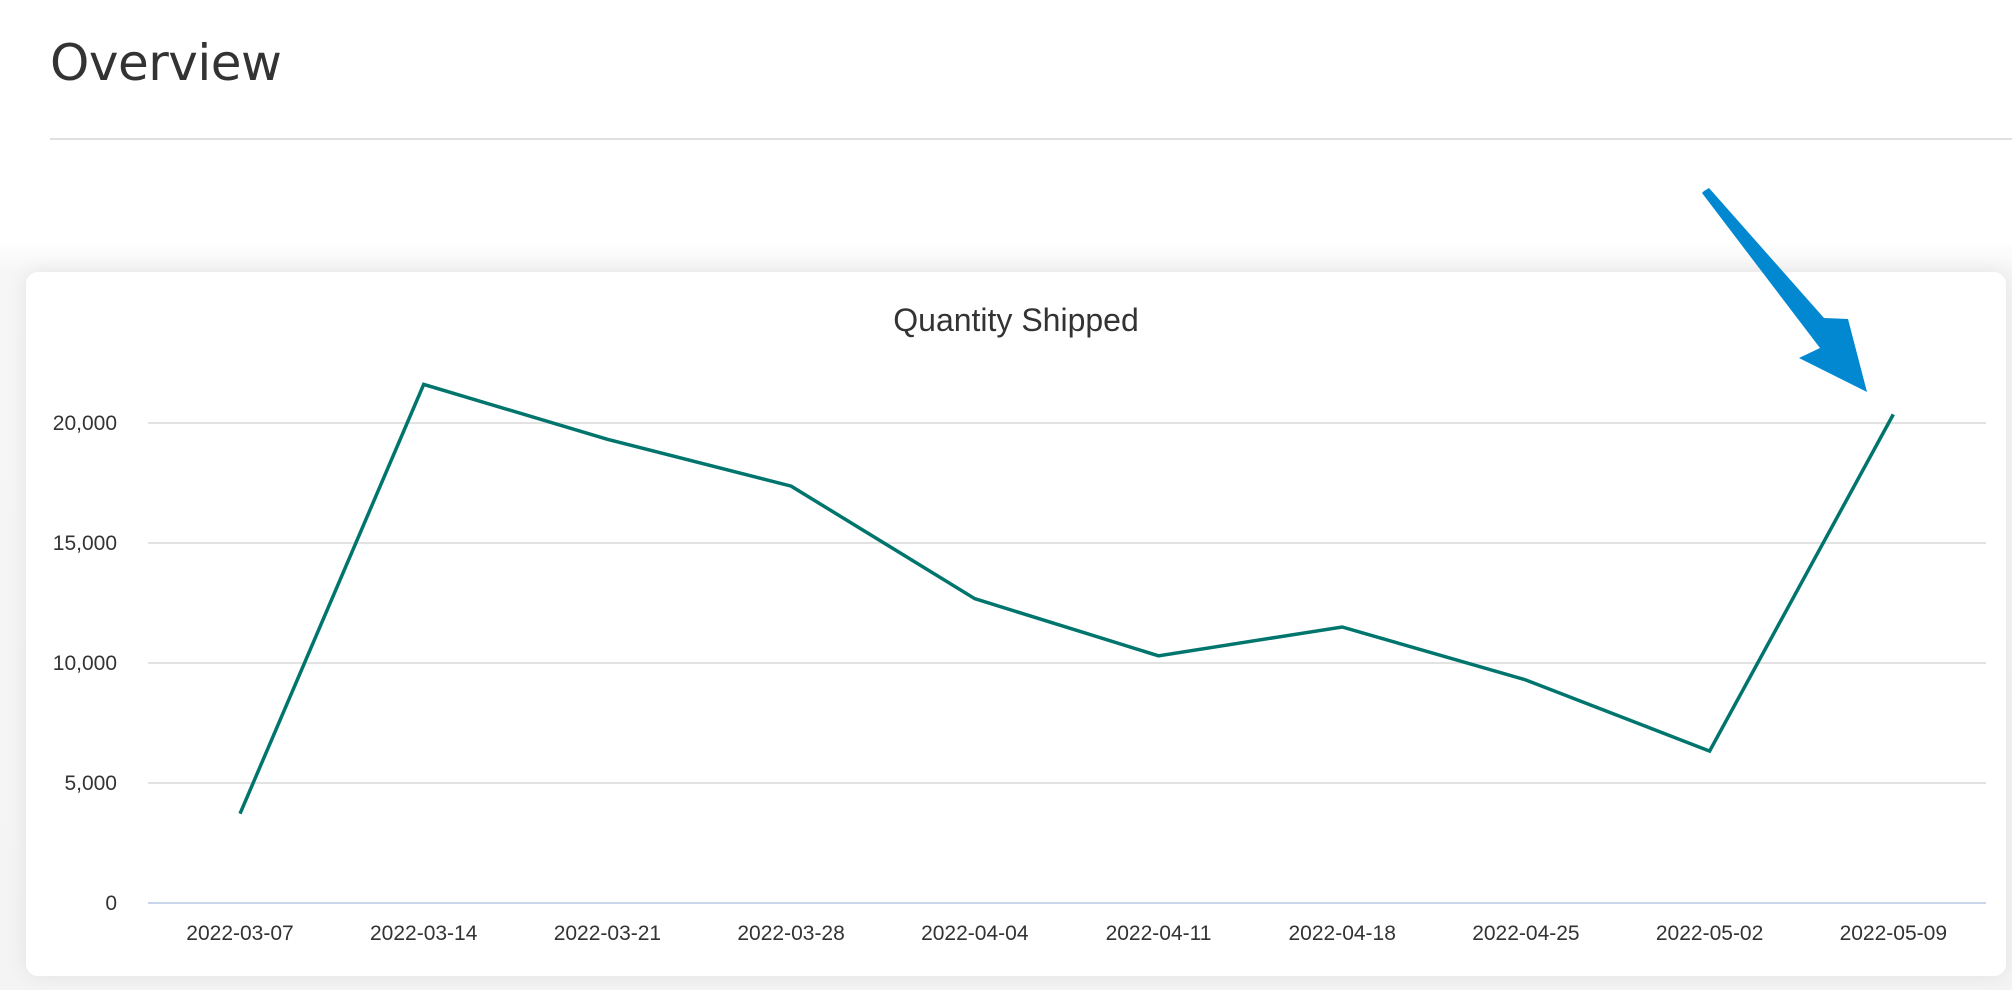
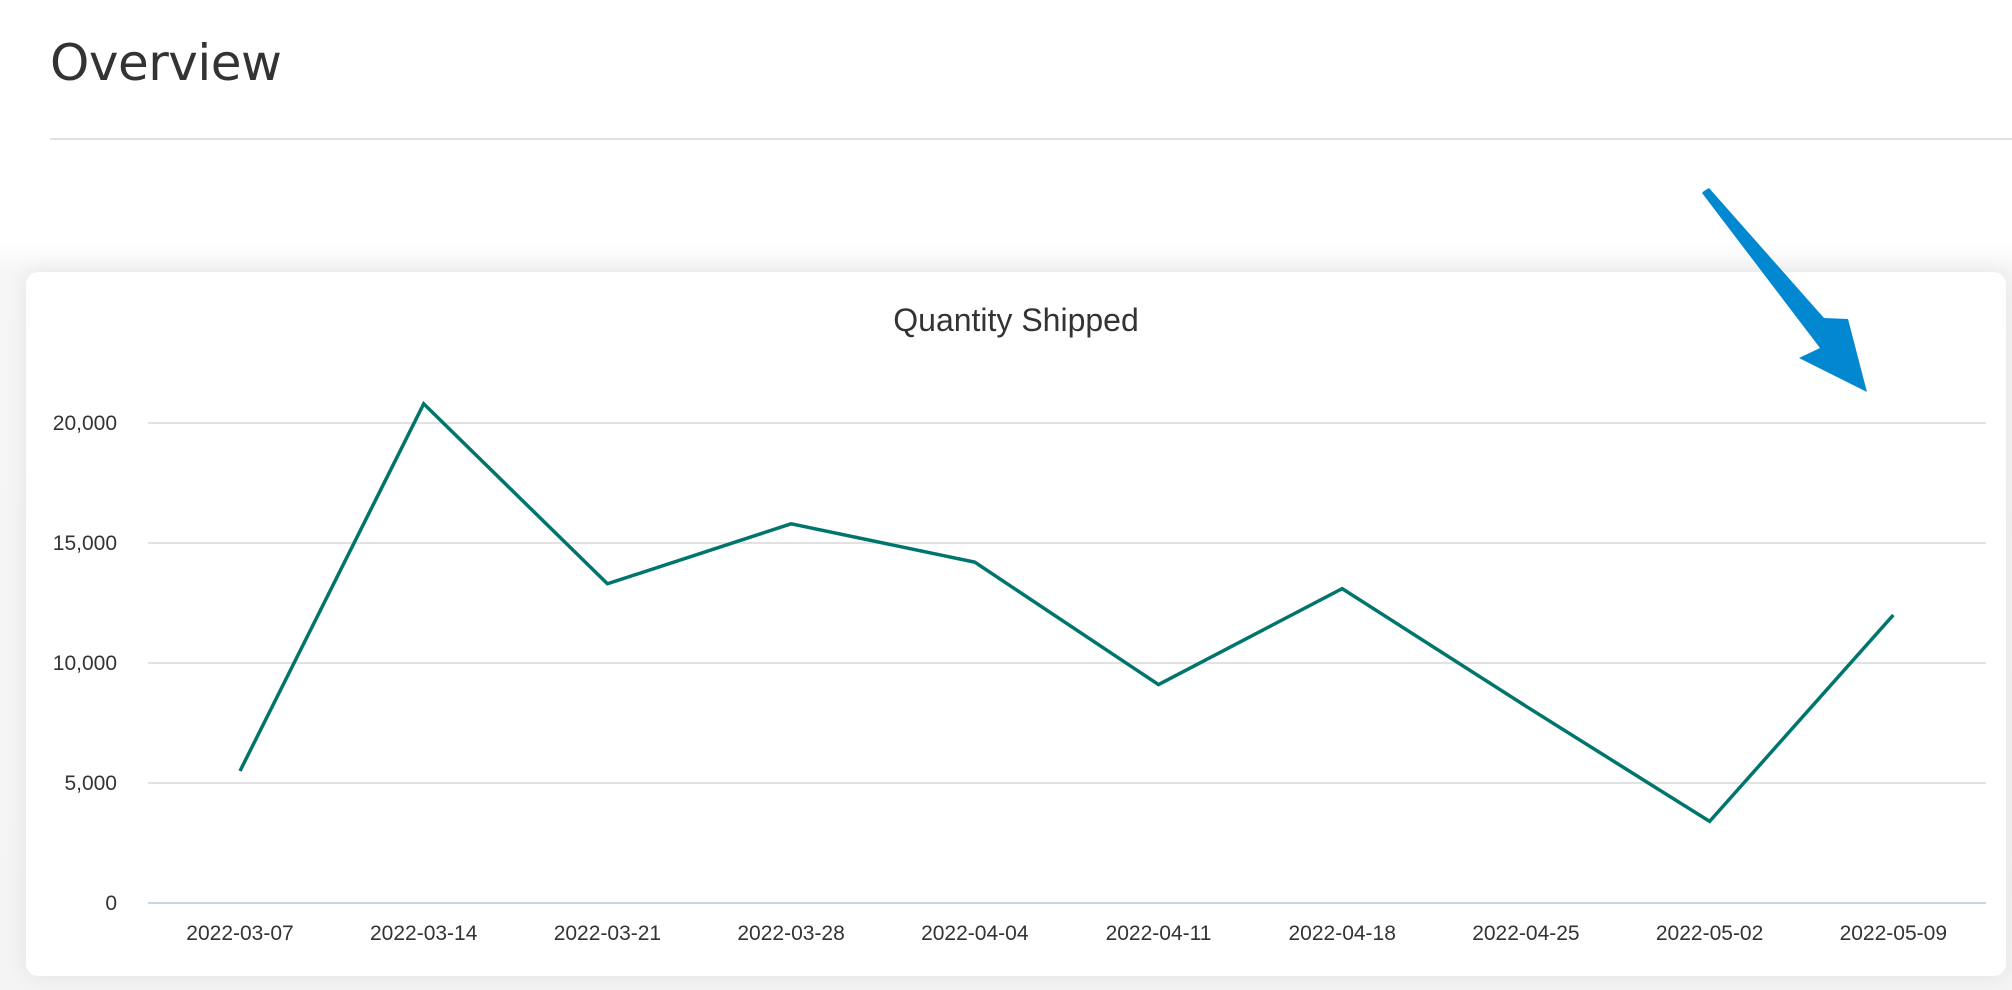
2022-03-07: 3700 -> 5500
2022-03-14: 21600 -> 20800
2022-03-21: 19300 -> 13300
2022-03-28: 17400 -> 15800
2022-04-04: 12700 -> 14200
2022-04-11: 10300 -> 9100
2022-04-18: 11500 -> 13100
2022-04-25: 9300 -> 8200
2022-05-02: 6300 -> 3400
2022-05-09: 20400 -> 12000
